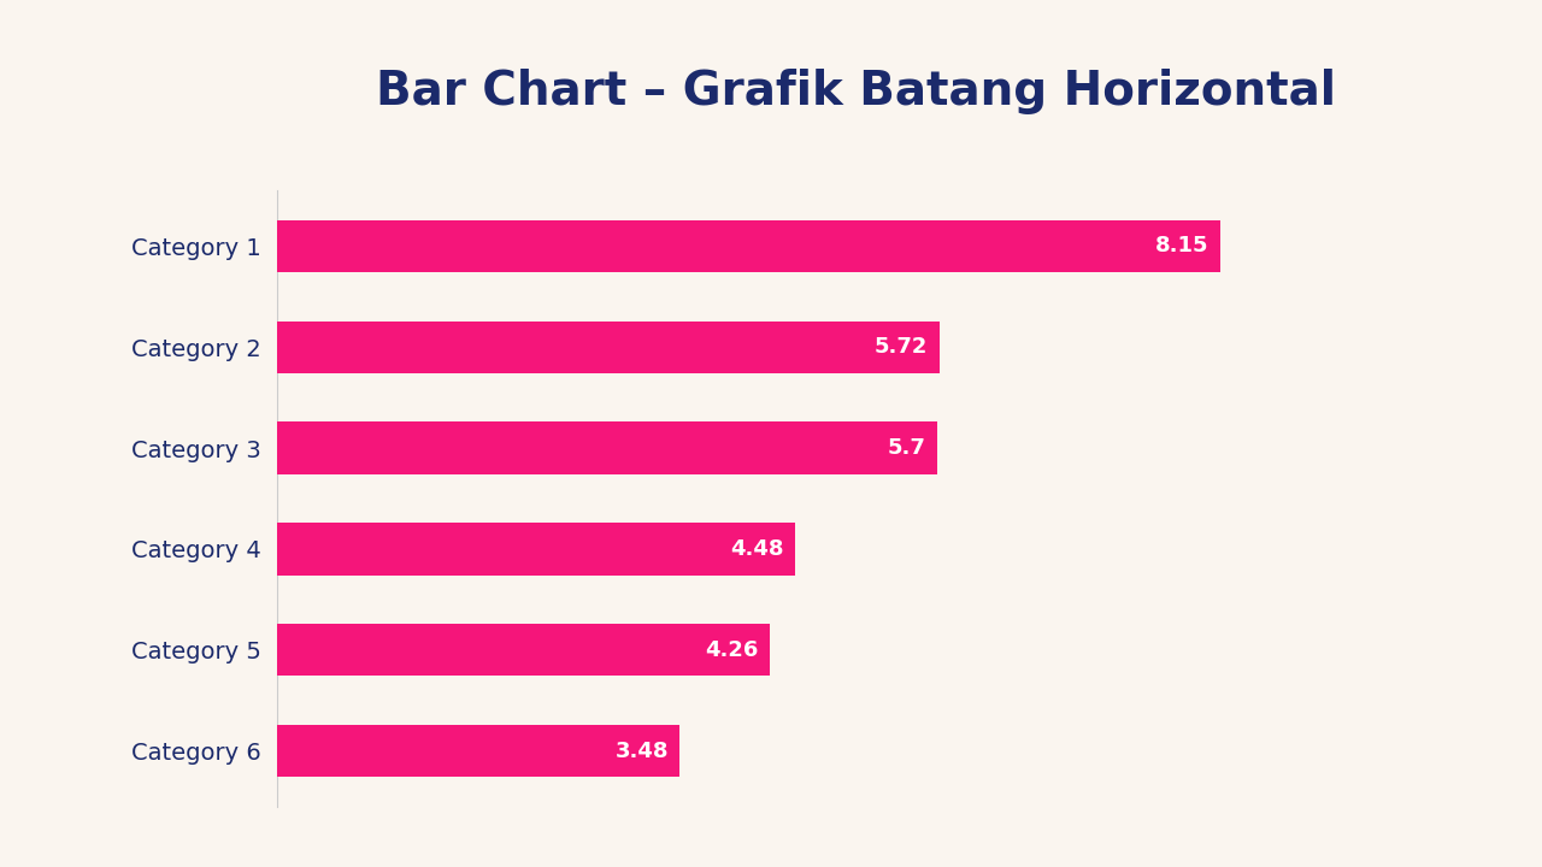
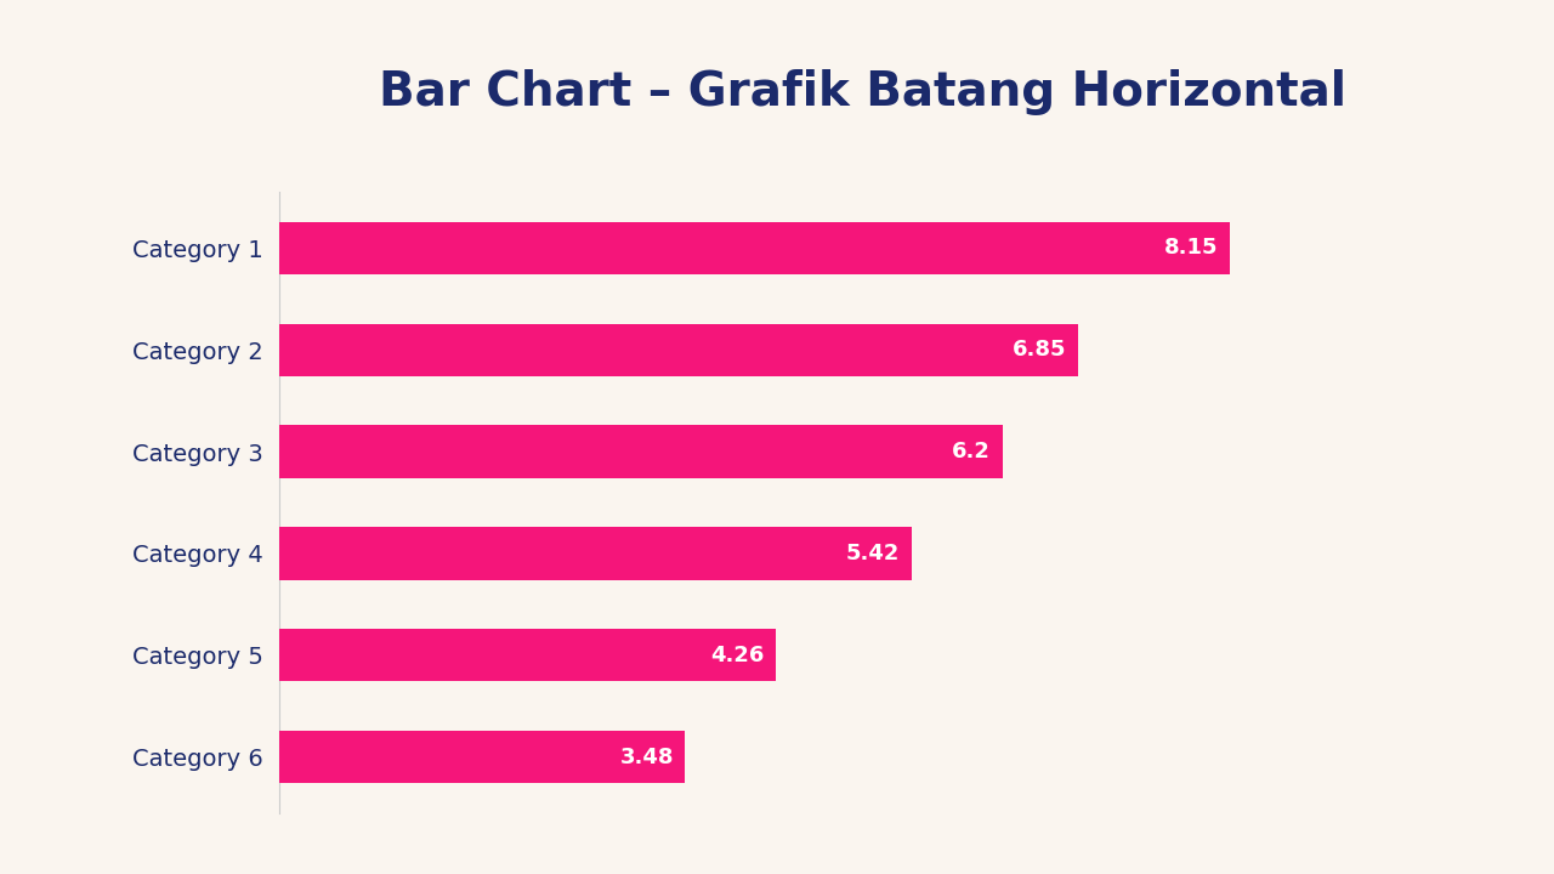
Category 2: 5.72 -> 6.85
Category 3: 5.7 -> 6.2
Category 4: 4.48 -> 5.42
